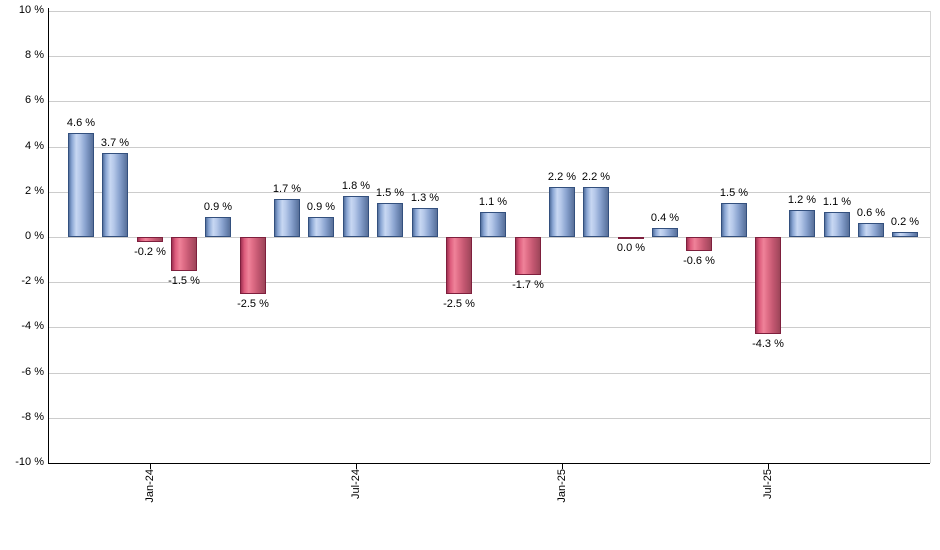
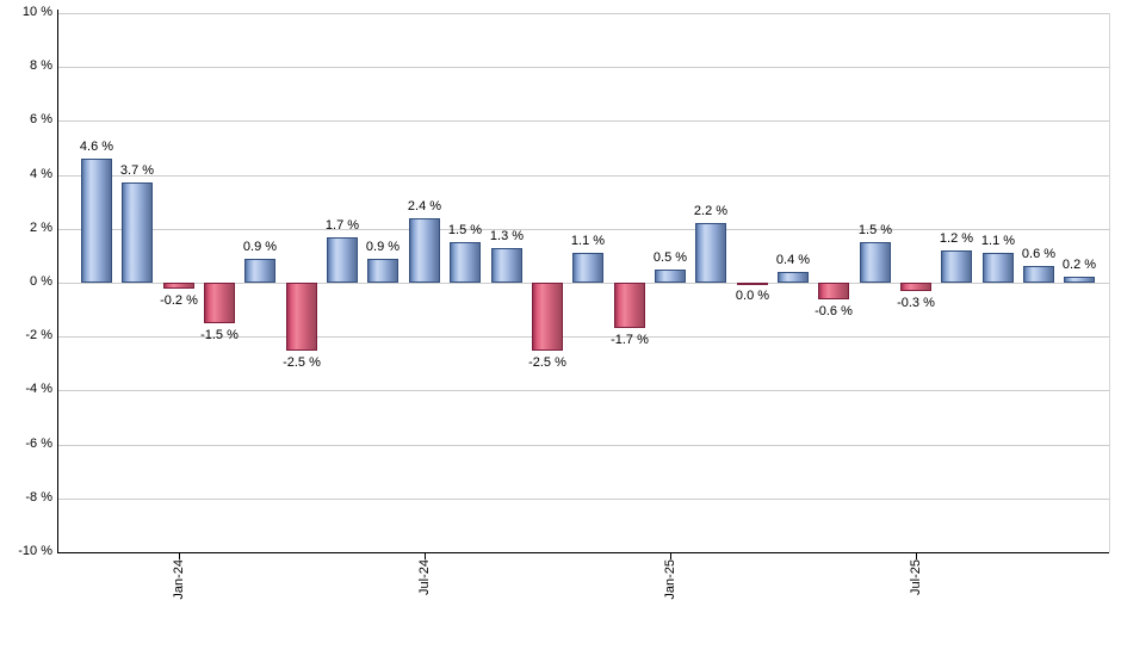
Jul-24: 1.8 -> 2.4
Jan-25: 2.2 -> 0.5
Jul-25: -4.3 -> -0.3
